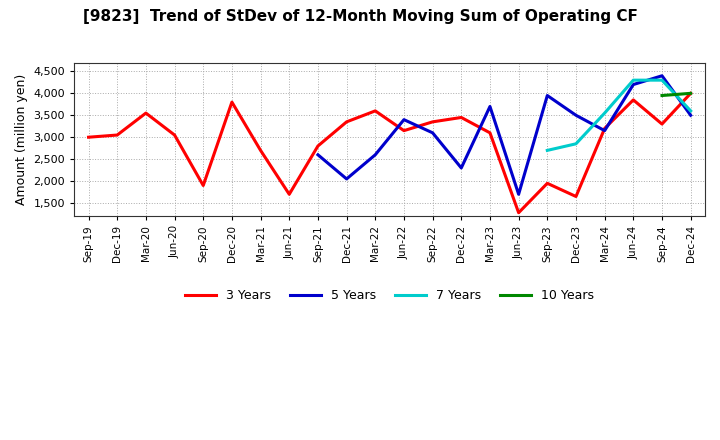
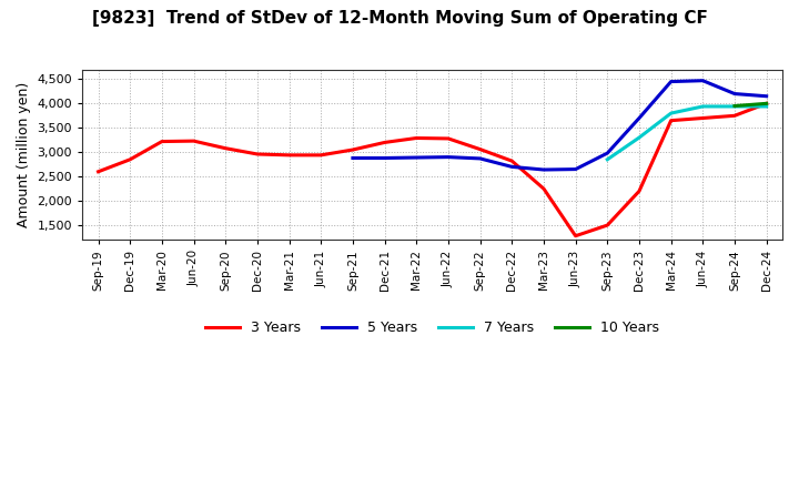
3 Years/Sep-19: 3,000 -> 2,600
3 Years/Dec-19: 3,050 -> 2,850
3 Years/Mar-20: 3,550 -> 3,220
3 Years/Jun-20: 3,050 -> 3,230
3 Years/Sep-20: 1,900 -> 3,080
3 Years/Dec-20: 3,800 -> 2,960
3 Years/Mar-21: 2,700 -> 2,940
3 Years/Jun-21: 1,700 -> 2,940
3 Years/Sep-21: 2,800 -> 3,050
5 Years/Sep-21: 2,600 -> 2,880
3 Years/Dec-21: 3,350 -> 3,200
5 Years/Dec-21: 2,050 -> 2,880
3 Years/Mar-22: 3,600 -> 3,290
5 Years/Mar-22: 2,600 -> 2,890
3 Years/Jun-22: 3,150 -> 3,280
5 Years/Jun-22: 3,400 -> 2,900
3 Years/Sep-22: 3,350 -> 3,060
5 Years/Sep-22: 3,100 -> 2,870
3 Years/Dec-22: 3,450 -> 2,820
5 Years/Dec-22: 2,300 -> 2,700
3 Years/Mar-23: 3,100 -> 2,250
5 Years/Mar-23: 3,700 -> 2,640
5 Years/Jun-23: 1,700 -> 2,650
3 Years/Sep-23: 1,950 -> 1,500
5 Years/Sep-23: 3,950 -> 2,980
7 Years/Sep-23: 2,700 -> 2,850
3 Years/Dec-23: 1,650 -> 2,200
5 Years/Dec-23: 3,500 -> 3,700
7 Years/Dec-23: 2,850 -> 3,300
3 Years/Mar-24: 3,200 -> 3,650
5 Years/Mar-24: 3,150 -> 4,450
7 Years/Mar-24: 3,550 -> 3,800
3 Years/Jun-24: 3,850 -> 3,700
5 Years/Jun-24: 4,200 -> 4,470
7 Years/Jun-24: 4,300 -> 3,940
3 Years/Sep-24: 3,300 -> 3,750
5 Years/Sep-24: 4,400 -> 4,200
7 Years/Sep-24: 4,300 -> 3,940
5 Years/Dec-24: 3,500 -> 4,150
7 Years/Dec-24: 3,600 -> 3,940
